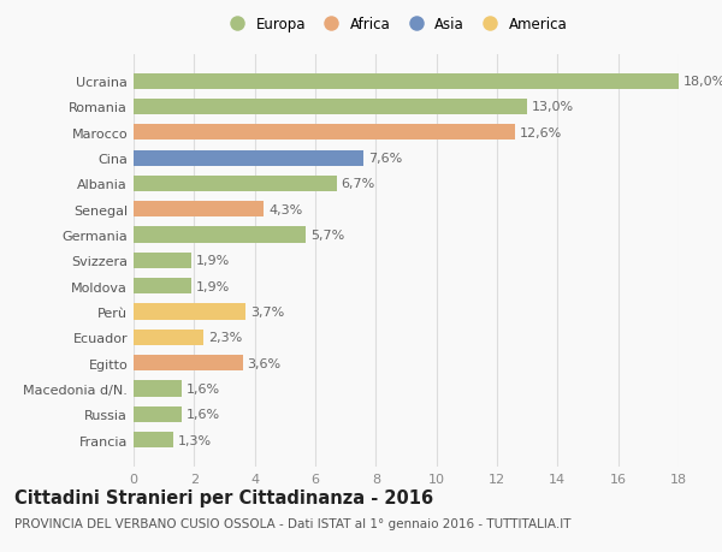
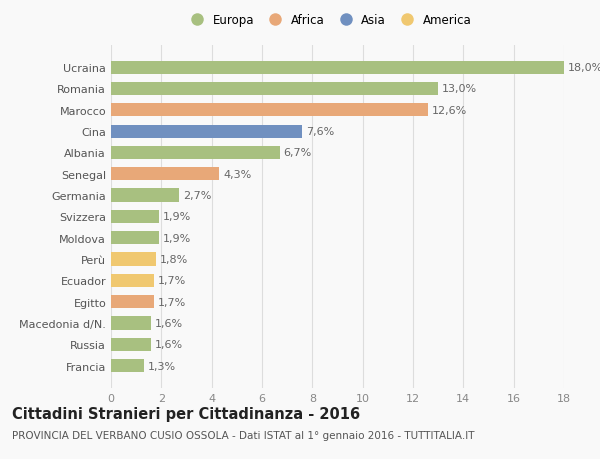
Germania: 5,7% -> 2,7%
Perù: 3,7% -> 1,8%
Ecuador: 2,3% -> 1,7%
Egitto: 3,6% -> 1,7%
